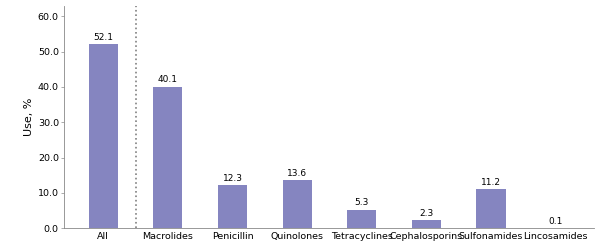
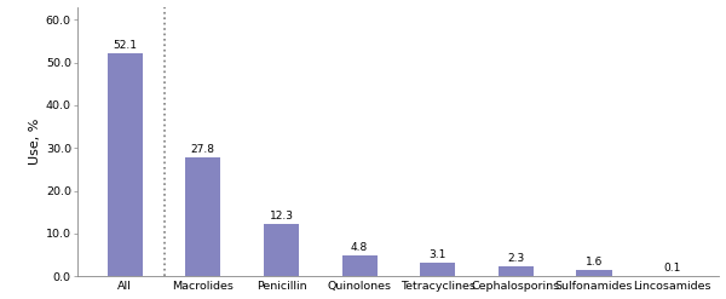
Macrolides: 40.1 -> 27.8
Quinolones: 13.6 -> 4.8
Tetracyclines: 5.3 -> 3.1
Sulfonamides: 11.2 -> 1.6
